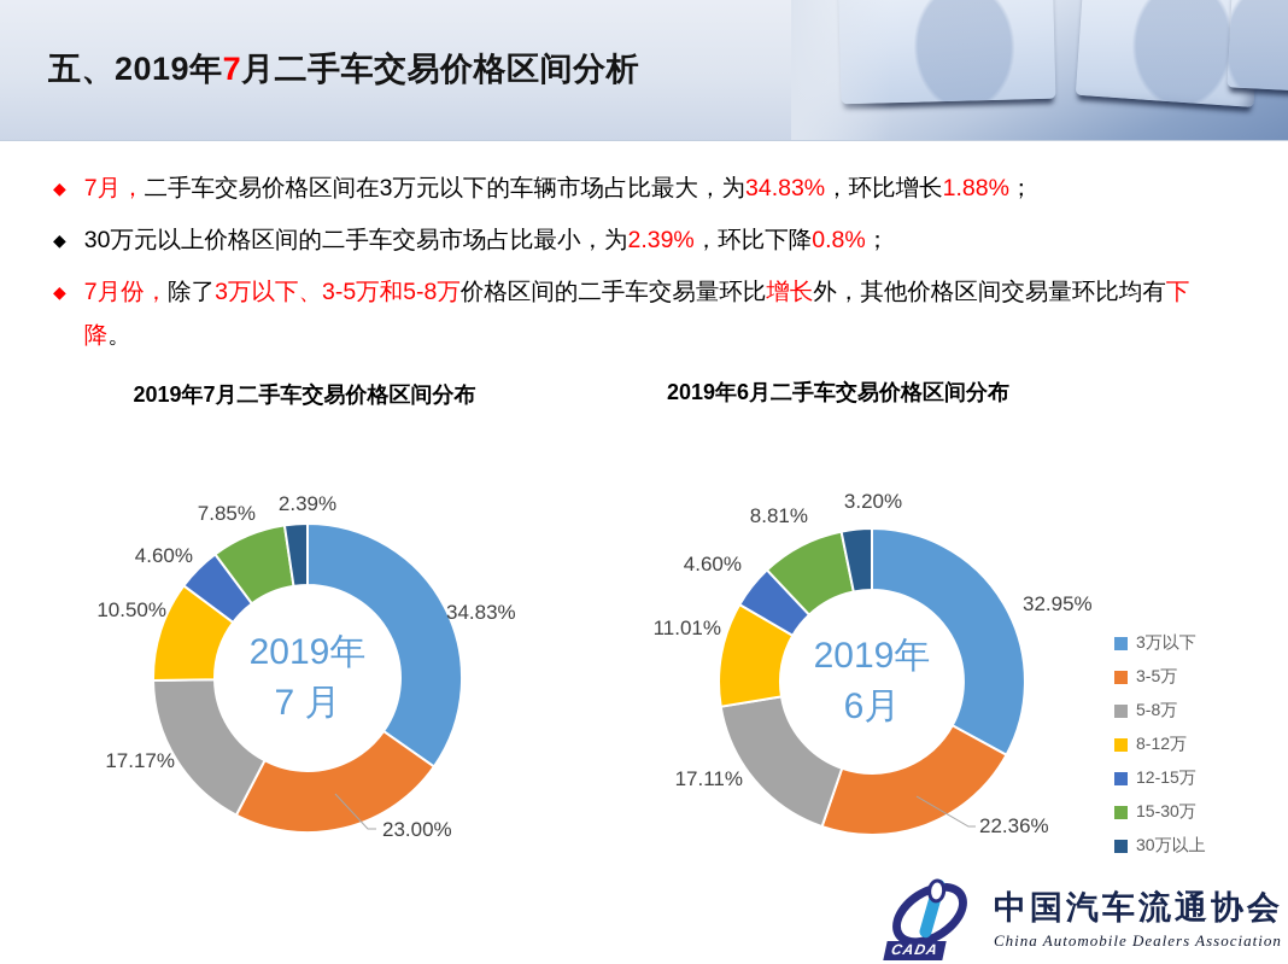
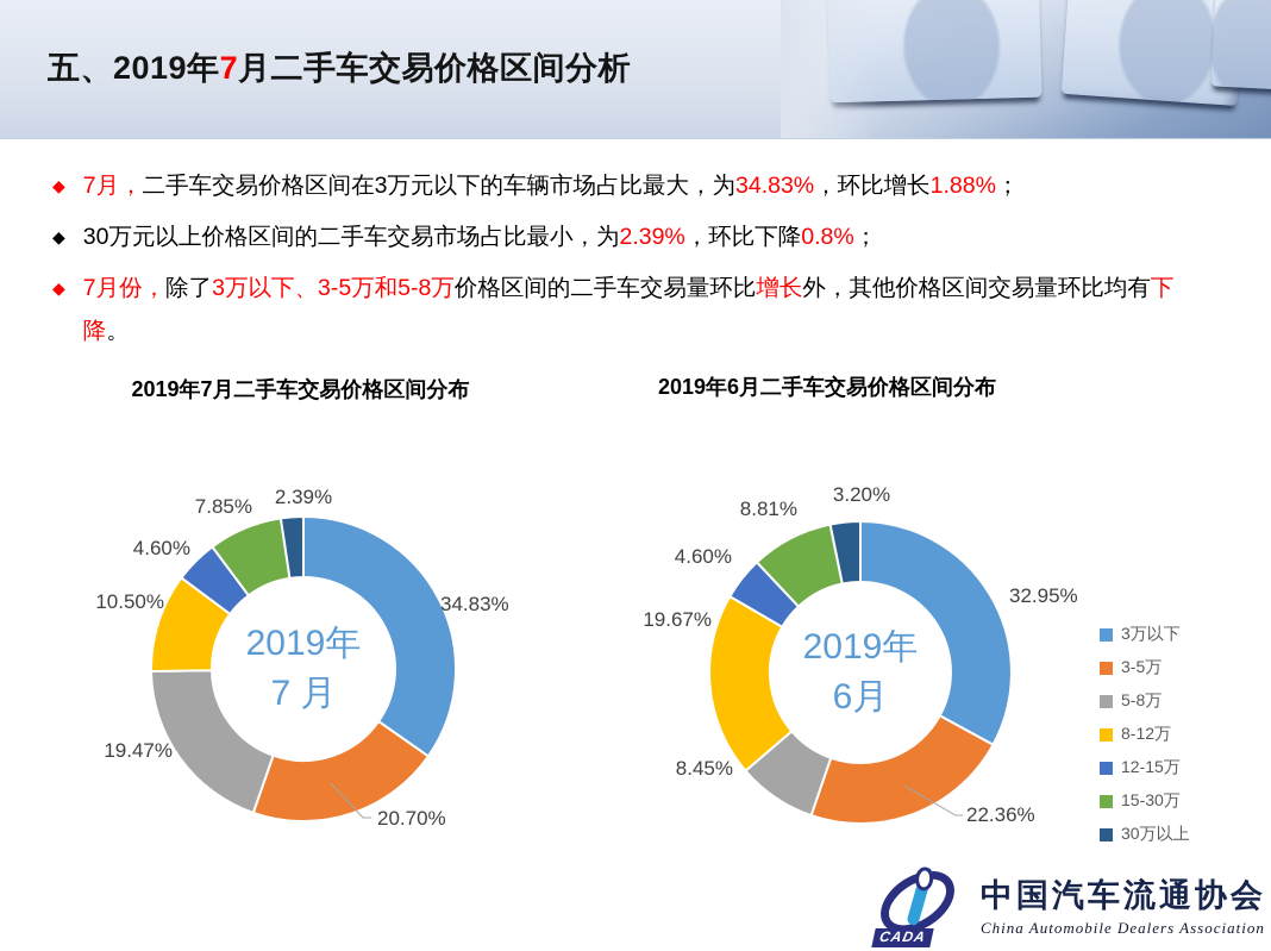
2019年7月二手车交易价格区间分布/3-5万: 23.00% -> 20.70%
2019年7月二手车交易价格区间分布/5-8万: 17.17% -> 19.47%
2019年6月二手车交易价格区间分布/5-8万: 17.11% -> 8.45%
2019年6月二手车交易价格区间分布/8-12万: 11.01% -> 19.67%
